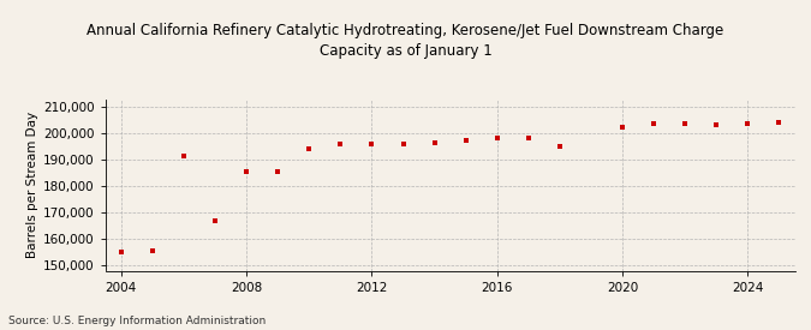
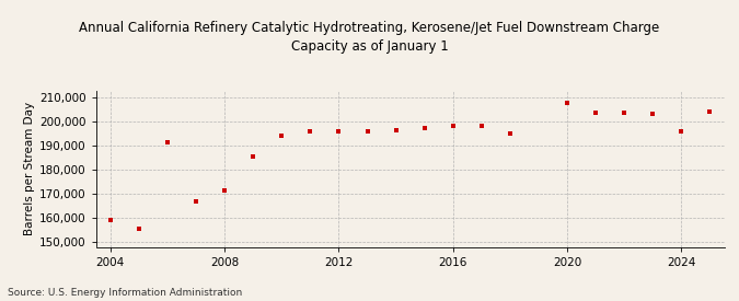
2004: 155,000 -> 159,000
2008: 185,500 -> 171,500
2020: 202,500 -> 208,000
2024: 203,500 -> 196,000
